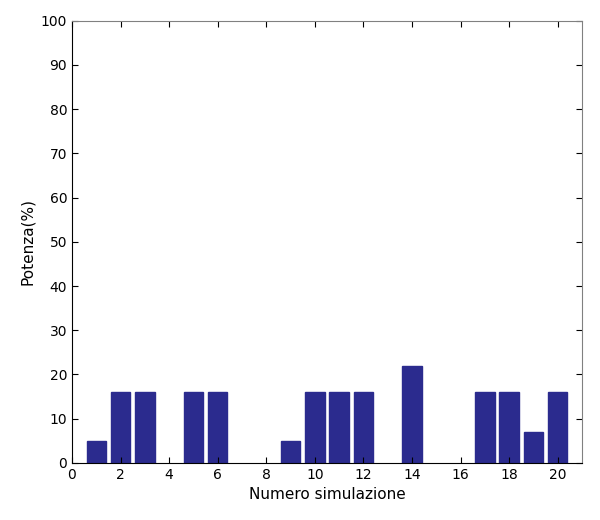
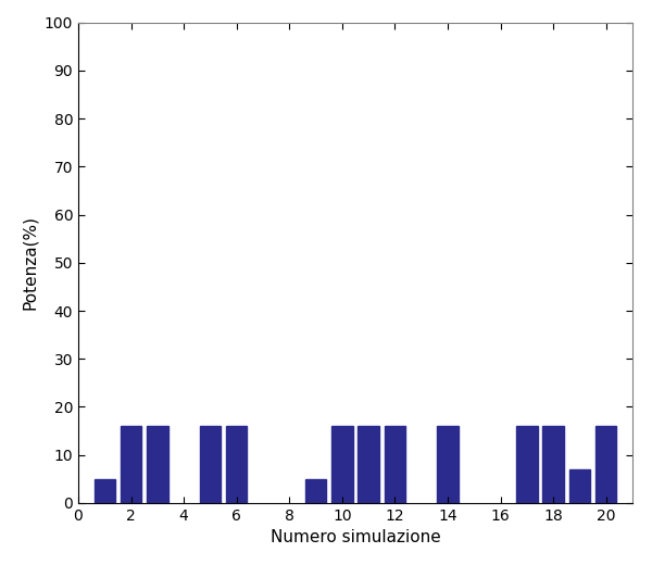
14: 22 -> 16
